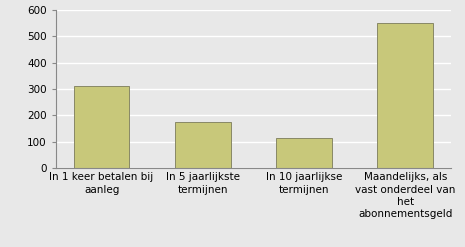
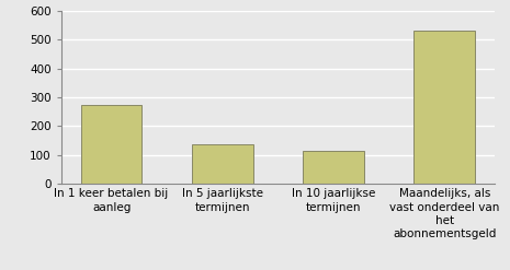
In 1 keer betalen bij aanleg: 310 -> 272
In 5 jaarlijkste termijnen: 175 -> 138
Maandelijks, als vast onderdeel van het abonnementsgeld: 550 -> 530
